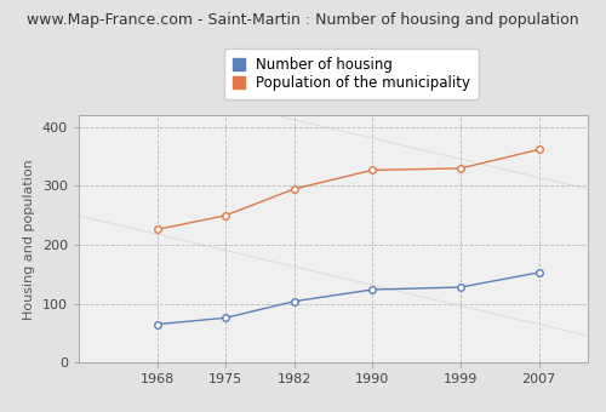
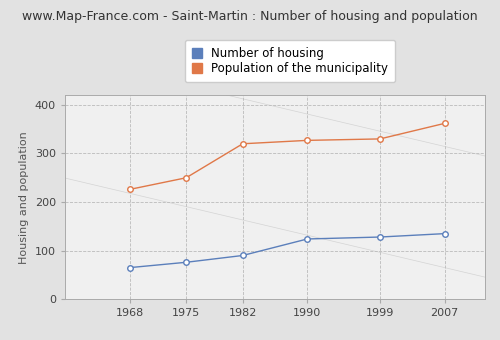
Number of housing/1982: 104 -> 90
Population of the municipality/1982: 295 -> 320
Number of housing/2007: 153 -> 135
